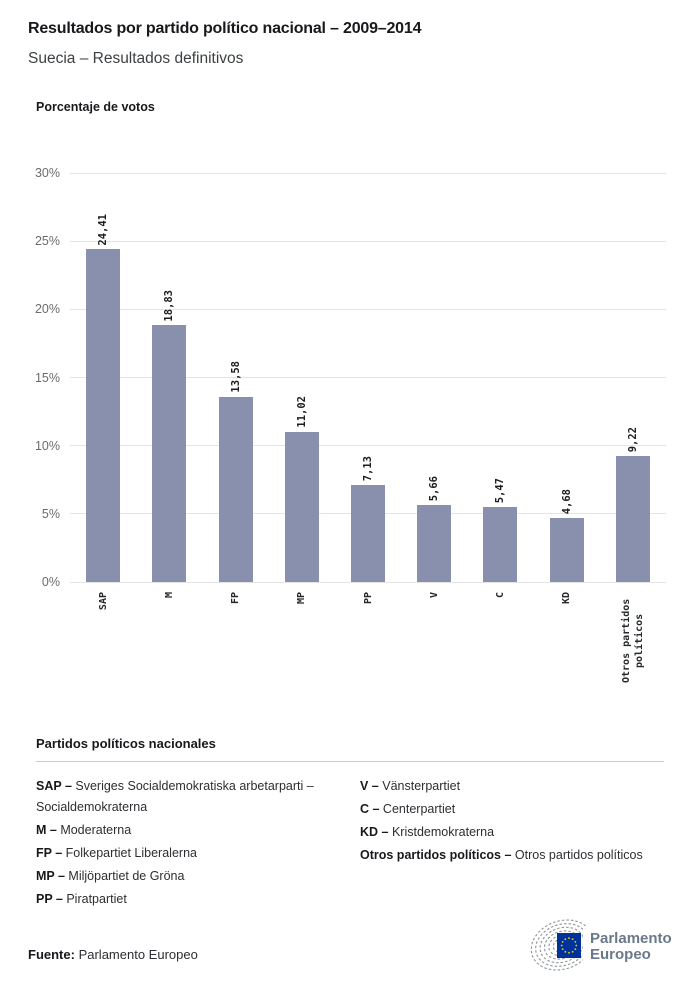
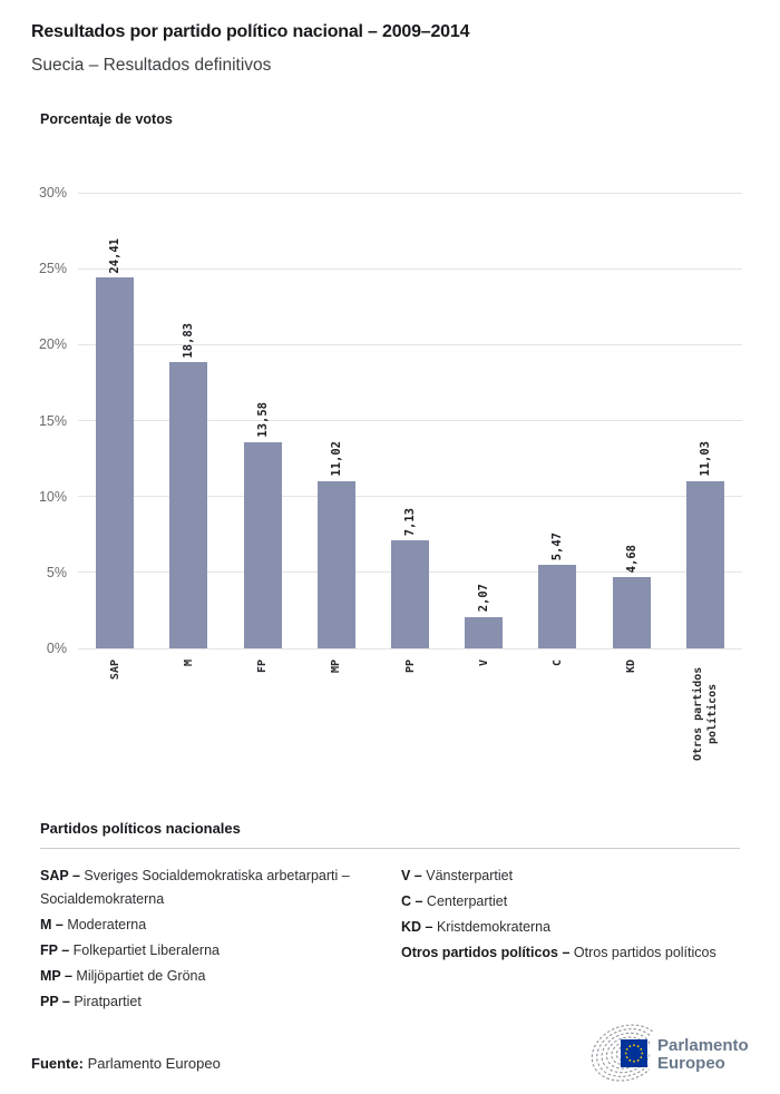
V: 5,66 -> 2,07
Otros partidos políticos: 9,22 -> 11,03
